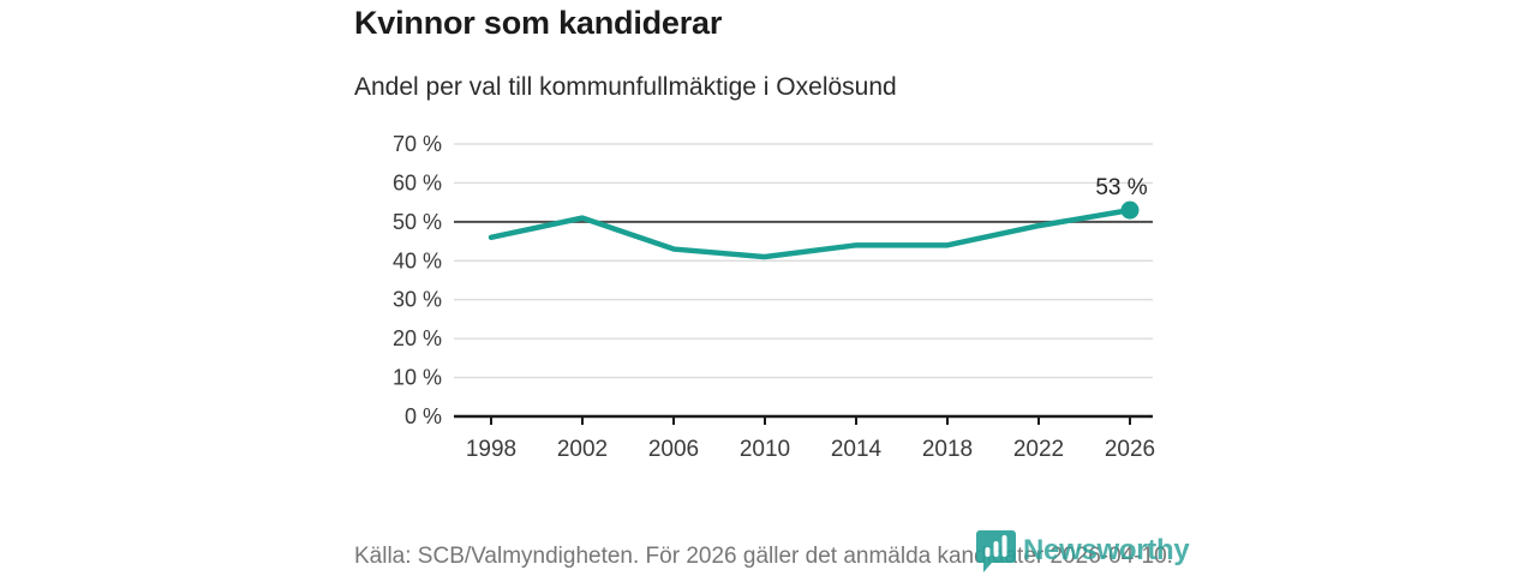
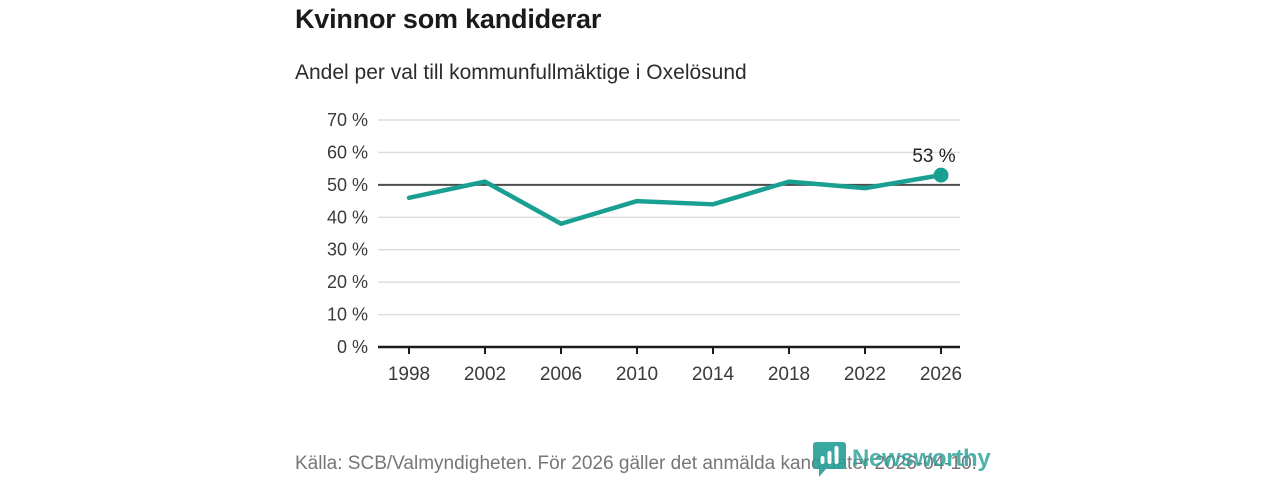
2006: 43% -> 38%
2010: 41% -> 45%
2018: 44% -> 51%
